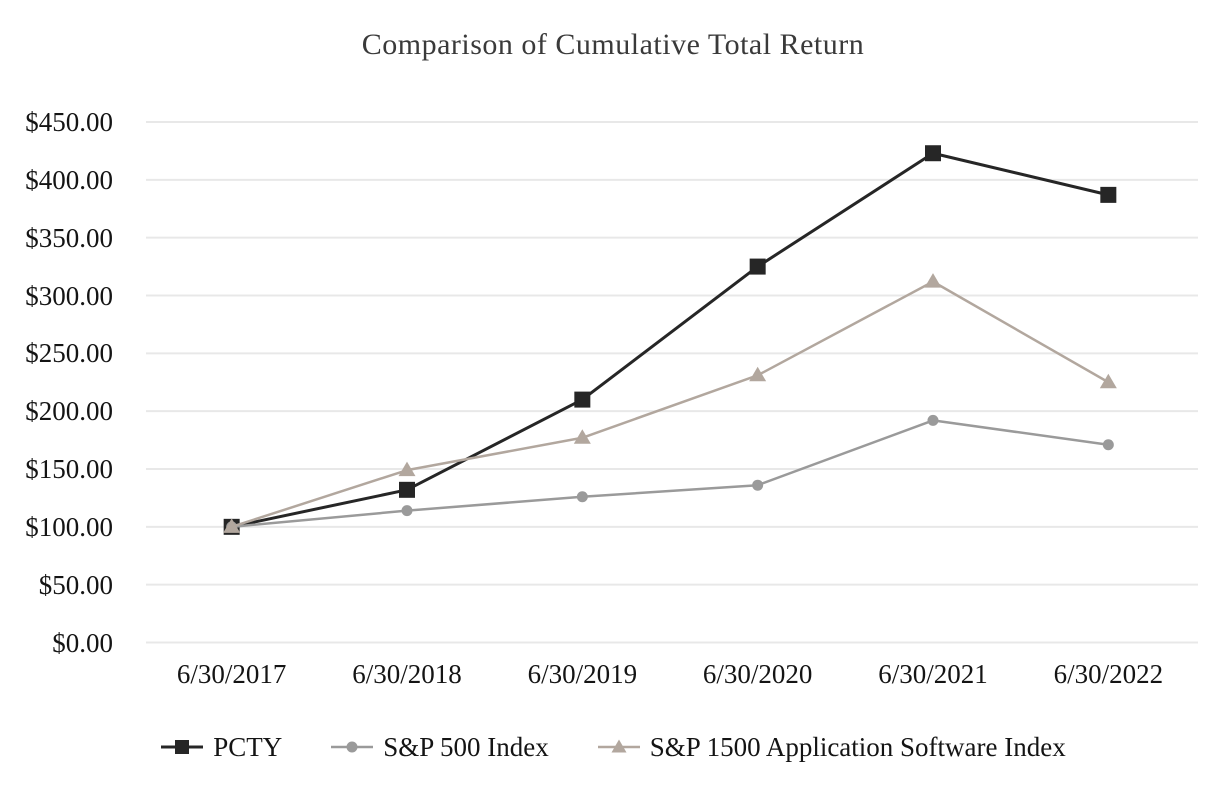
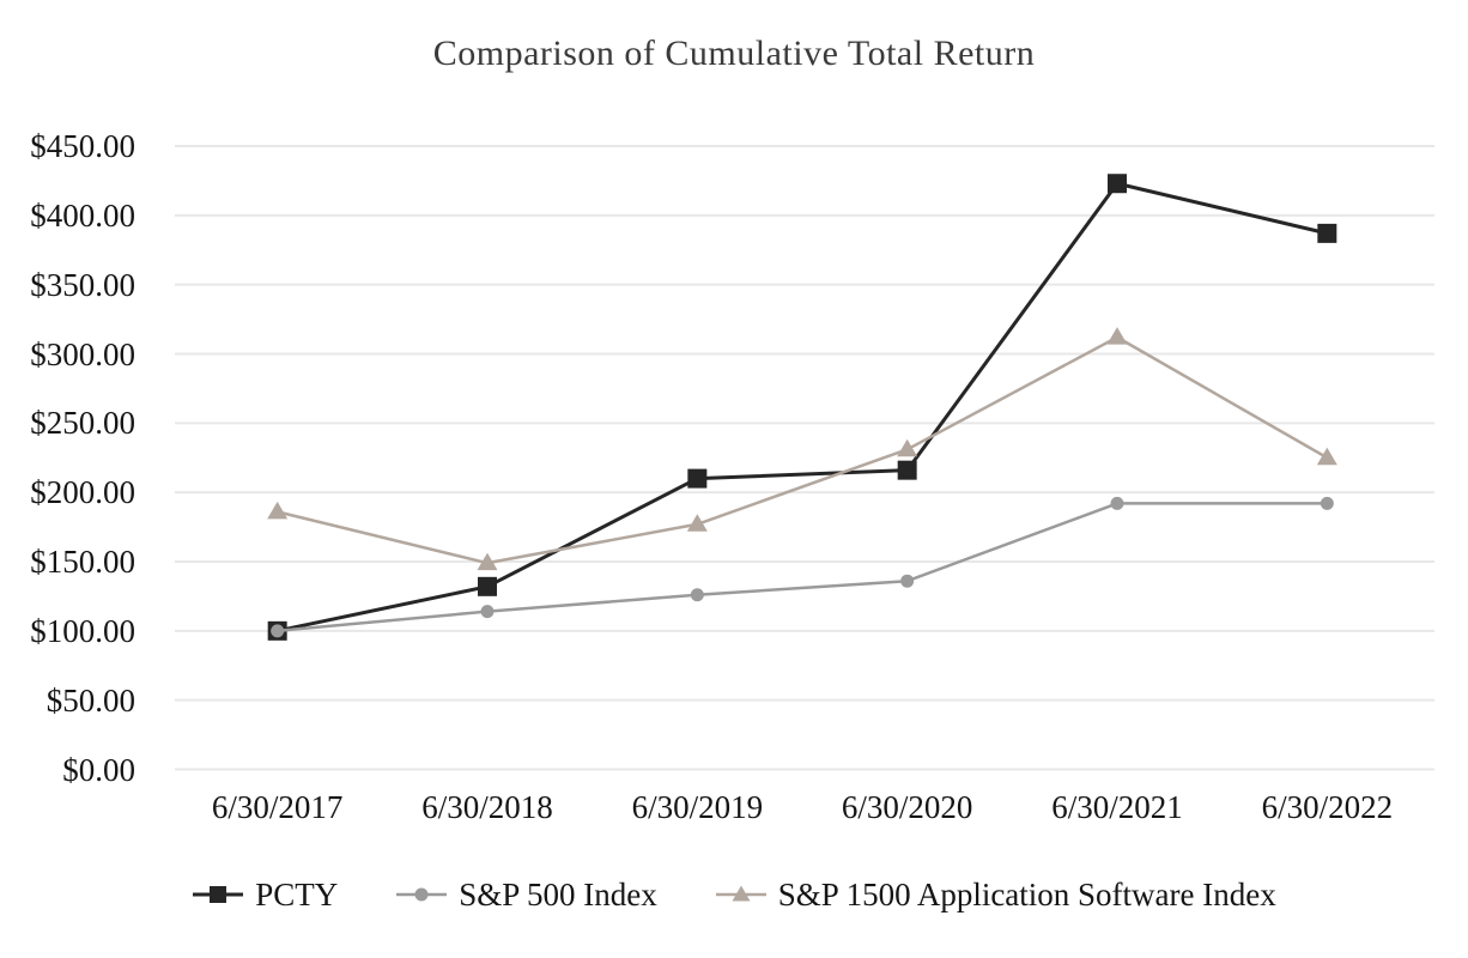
S&P 1500 Application Software Index/6/30/2017: $100 -> $186
PCTY/6/30/2020: $325 -> $216
S&P 500 Index/6/30/2022: $171 -> $192
